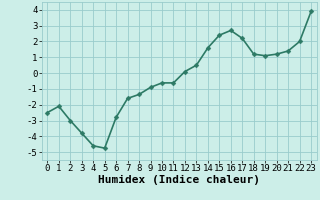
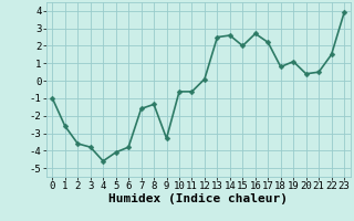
0: -2.5 -> -1.0
1: -2.1 -> -2.6
2: -3.0 -> -3.6
5: -4.8 -> -4.1
6: -2.8 -> -3.8
9: -0.9 -> -3.3
13: 0.5 -> 2.5
14: 1.6 -> 2.6
15: 2.4 -> 2.0
18: 1.2 -> 0.8
20: 1.2 -> 0.4
21: 1.4 -> 0.5
22: 2.0 -> 1.5
